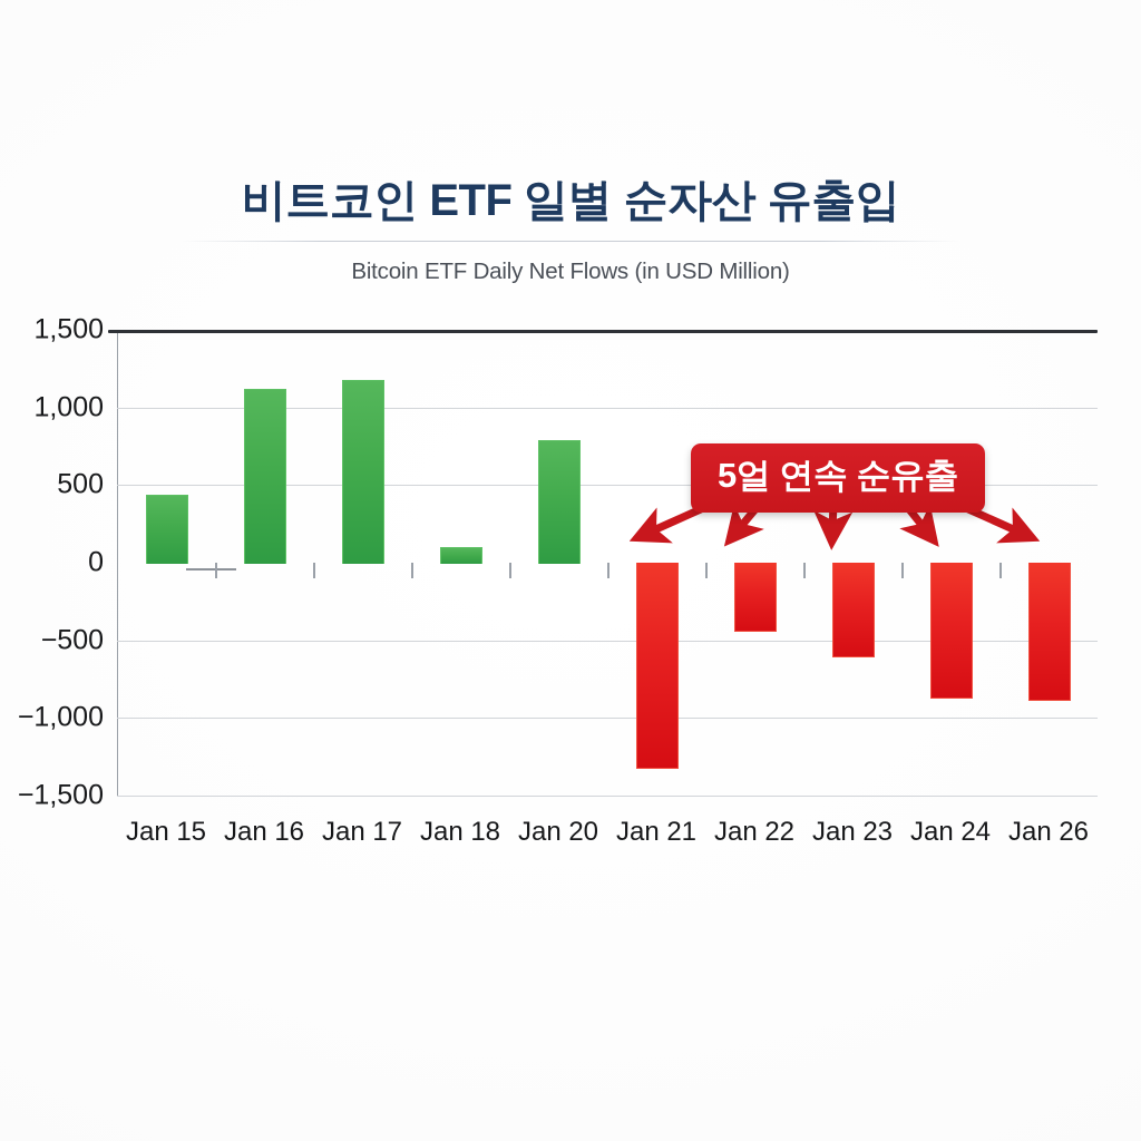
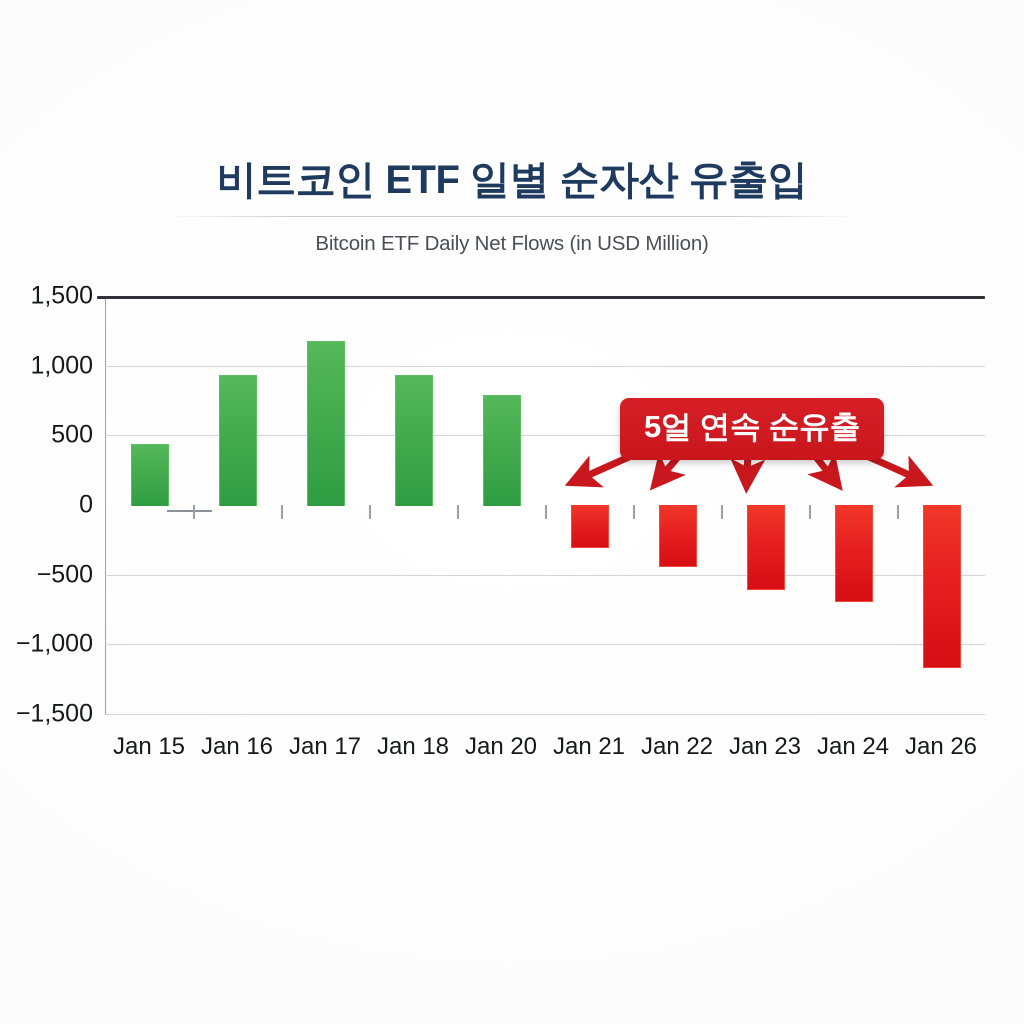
Jan 16: 1120 -> 930
Jan 18: 100 -> 930
Jan 21: -1320 -> -300
Jan 24: -870 -> -690
Jan 26: -880 -> -1160
